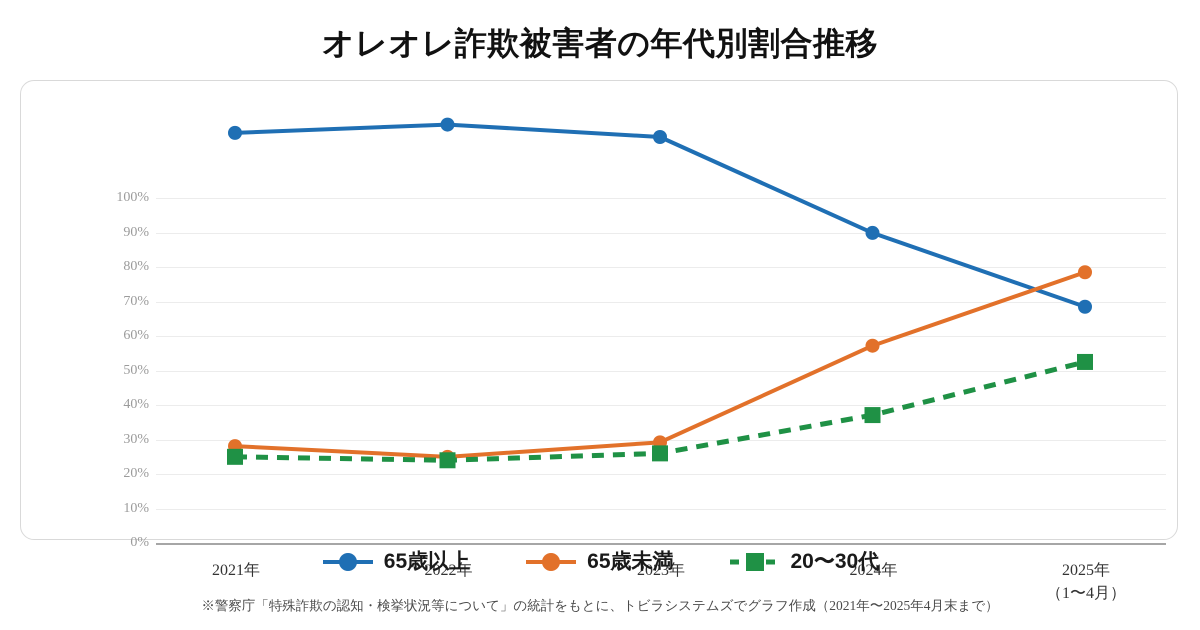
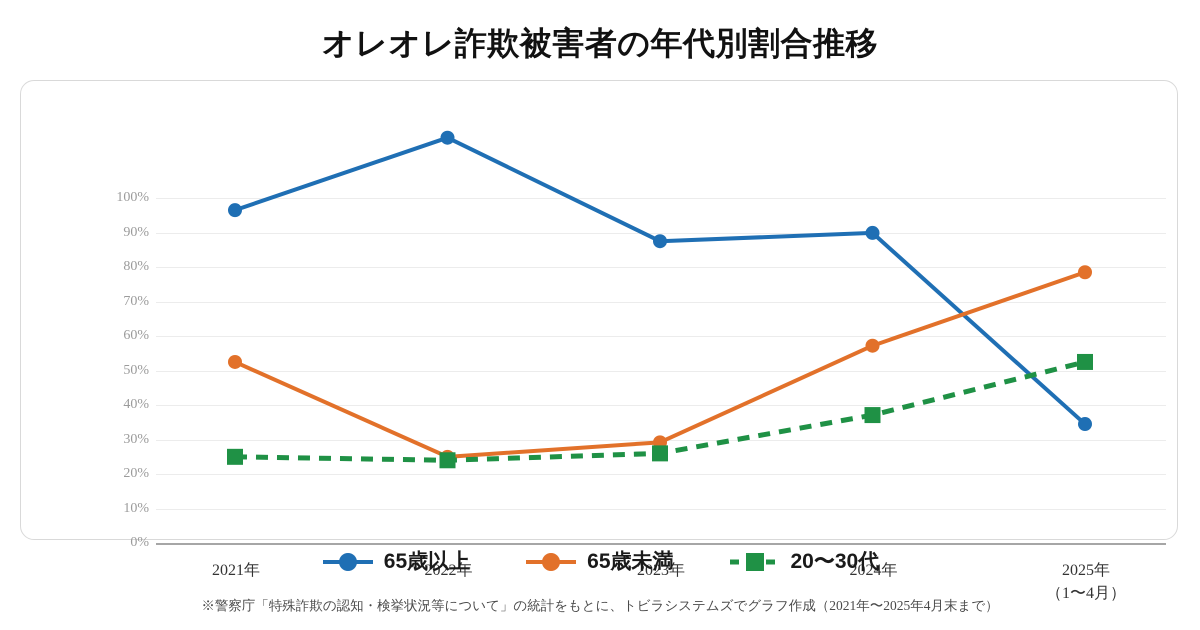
65歳以上/2021年: 95% -> 73%
65歳未満/2021年: 5% -> 29%
65歳以上/2022年: 98% -> 94%
65歳以上/2023年: 94% -> 64%
65歳以上/2025年: 45% -> 11%
